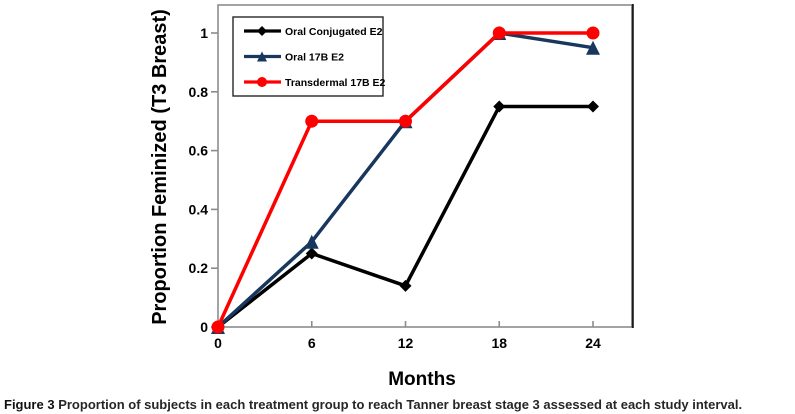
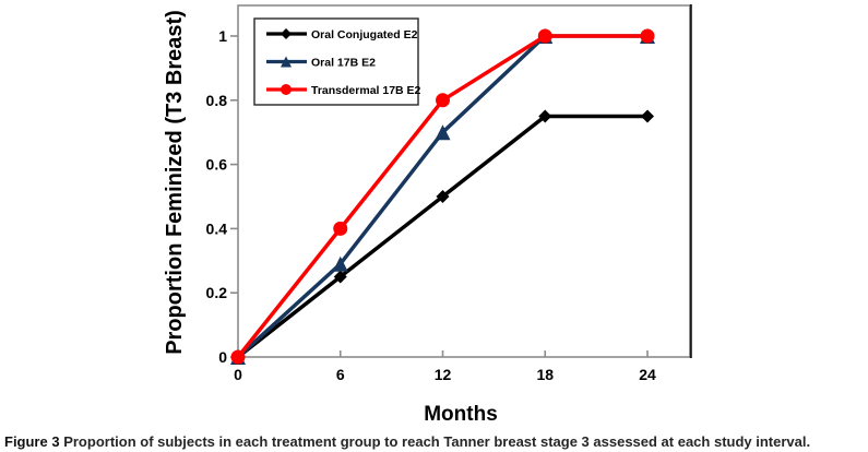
Transdermal 17B E2/6: 0.7 -> 0.4
Oral Conjugated E2/12: 0.14 -> 0.50
Transdermal 17B E2/12: 0.7 -> 0.8
Oral 17B E2/24: 0.95 -> 1.00
